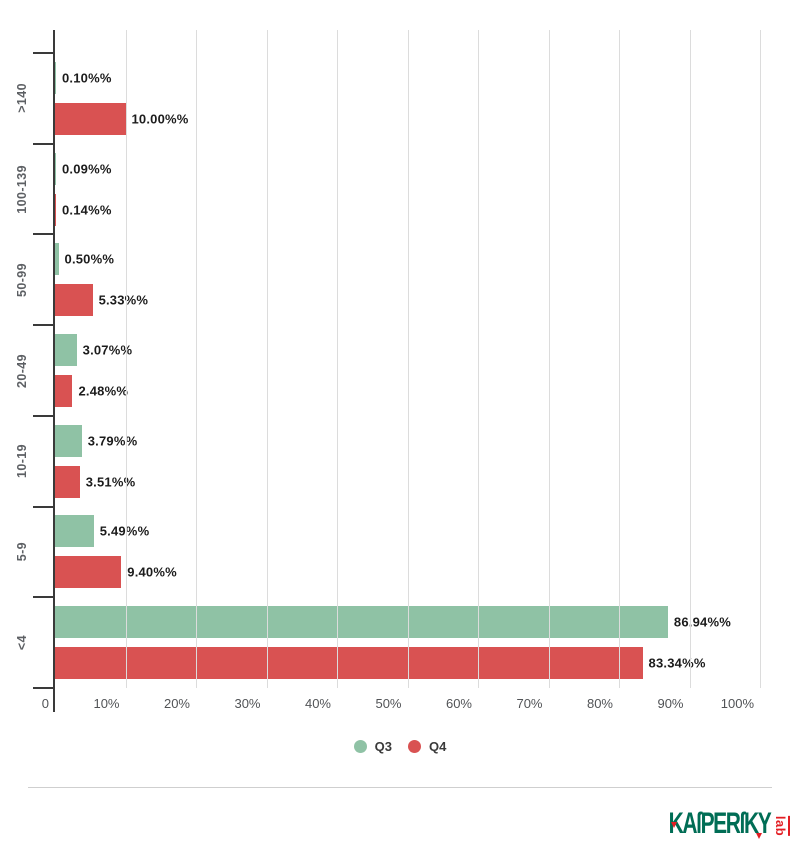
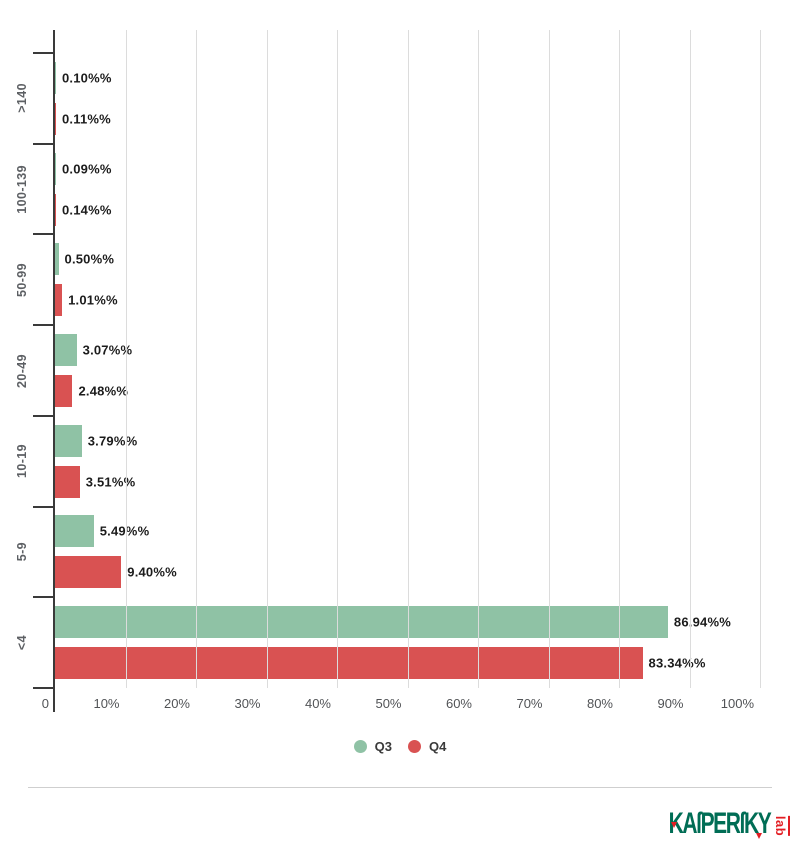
Q4/>140: 10.00 -> 0.11
Q4/50-99: 5.33 -> 1.01
